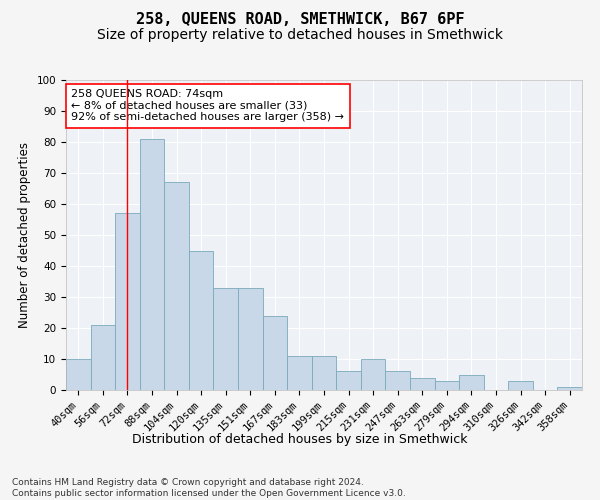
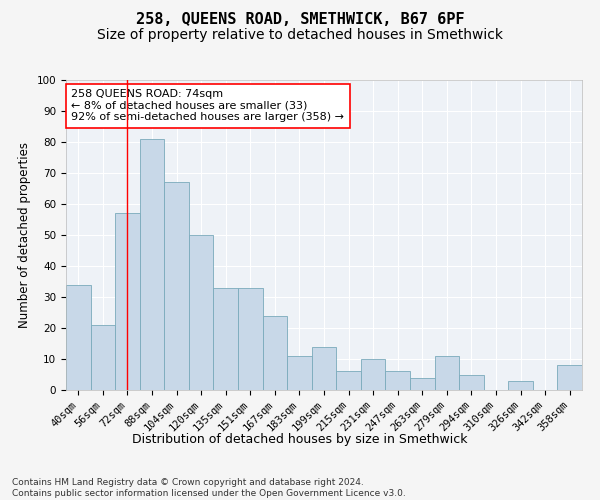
40sqm: 10 -> 34
120sqm: 45 -> 50
199sqm: 11 -> 14
279sqm: 3 -> 11
358sqm: 1 -> 8
